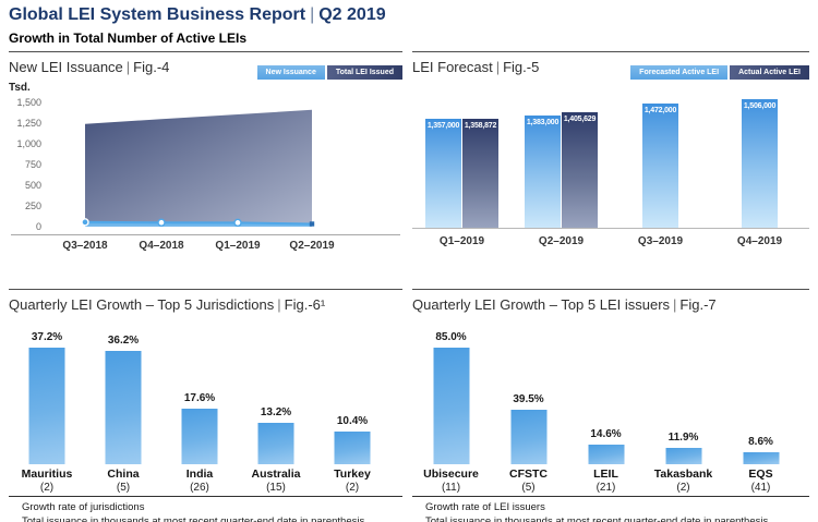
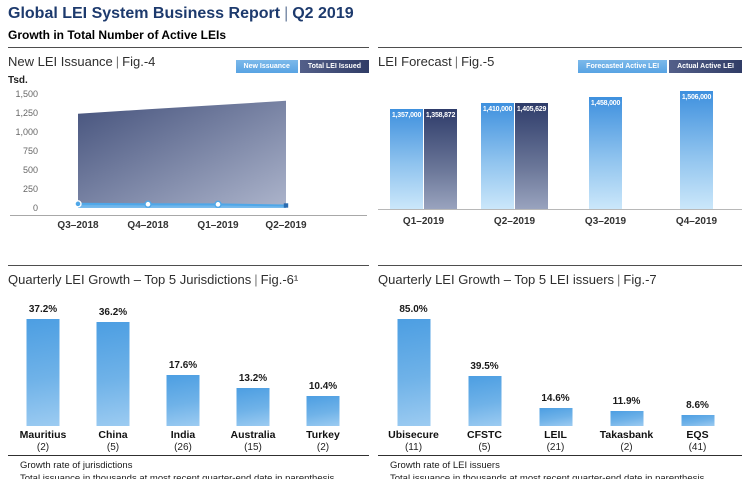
LEI Forecast/Forecasted Active LEI/Q2–2019: 1,383,000 -> 1,410,000
LEI Forecast/Forecasted Active LEI/Q3–2019: 1,472,000 -> 1,458,000
